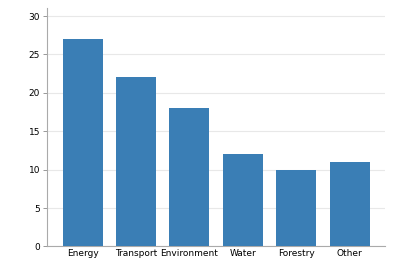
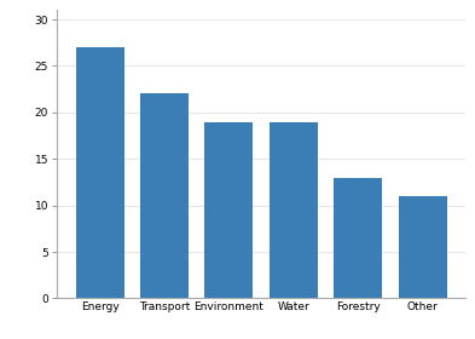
Environment: 18 -> 19
Water: 12 -> 19
Forestry: 10 -> 13
